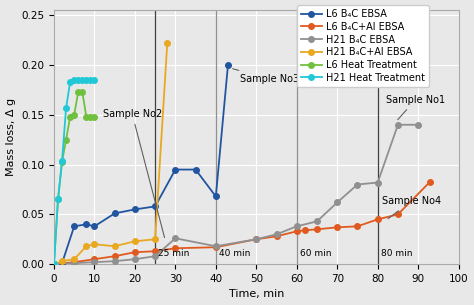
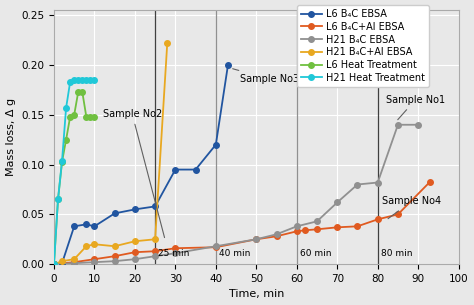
H21 B₄C EBSA/30: 0.026 -> 0.011
L6 B₄C EBSA/40: 0.068 -> 0.120
